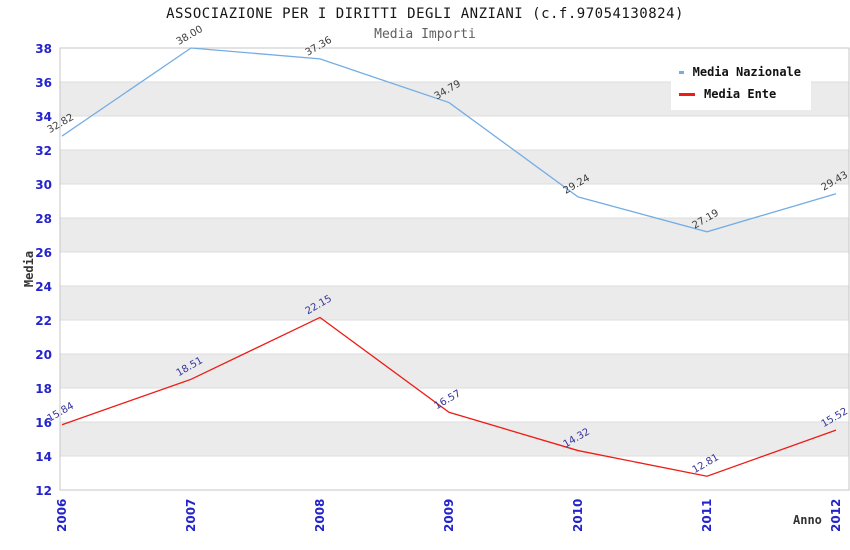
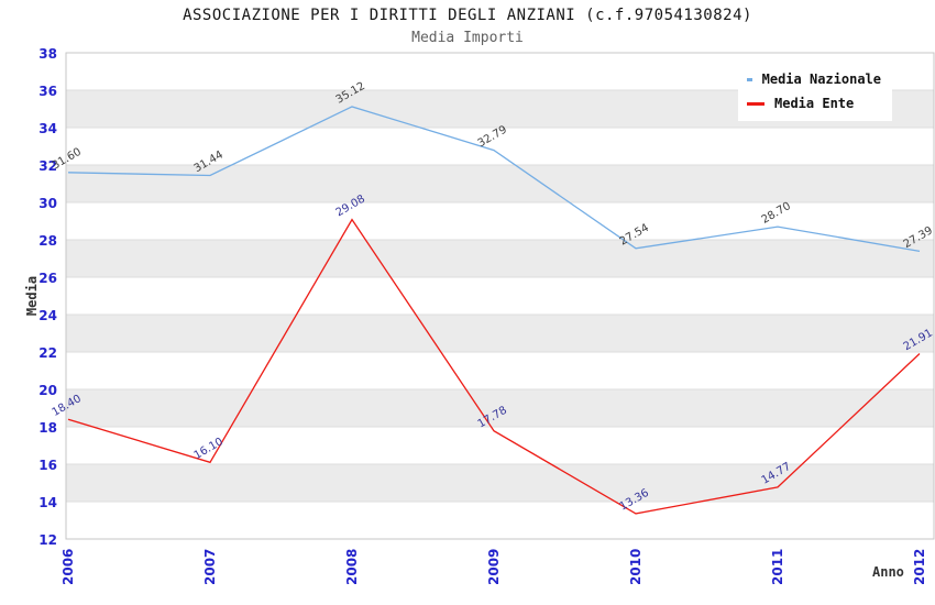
Media Nazionale/2006: 32.82 -> 31.60
Media Ente/2006: 15.84 -> 18.40
Media Nazionale/2007: 38.00 -> 31.44
Media Ente/2007: 18.51 -> 16.10
Media Nazionale/2008: 37.36 -> 35.12
Media Ente/2008: 22.15 -> 29.08
Media Nazionale/2009: 34.79 -> 32.79
Media Ente/2009: 16.57 -> 17.78
Media Nazionale/2010: 29.24 -> 27.54
Media Ente/2010: 14.32 -> 13.36
Media Nazionale/2011: 27.19 -> 28.70
Media Ente/2011: 12.81 -> 14.77
Media Nazionale/2012: 29.43 -> 27.39
Media Ente/2012: 15.52 -> 21.91
